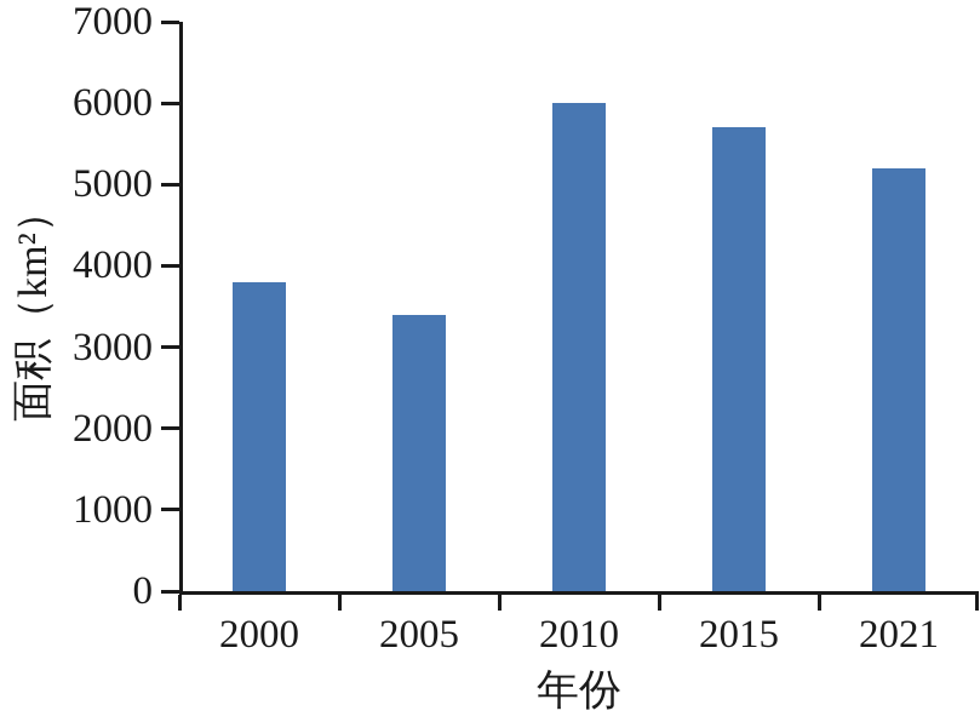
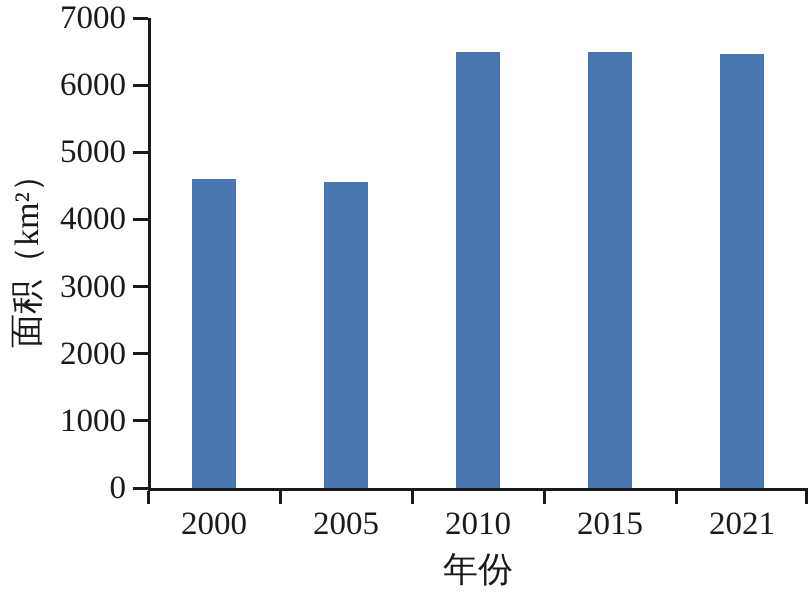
2000: 3800 -> 4600
2005: 3400 -> 4600
2010: 6000 -> 6500
2015: 5700 -> 6500
2021: 5200 -> 6500
